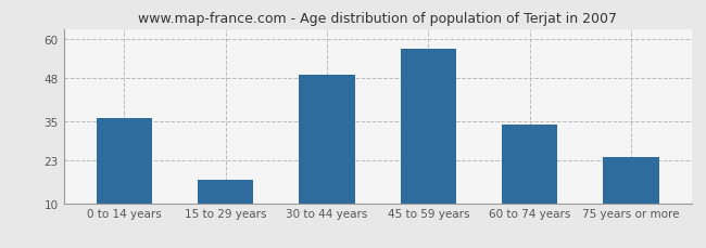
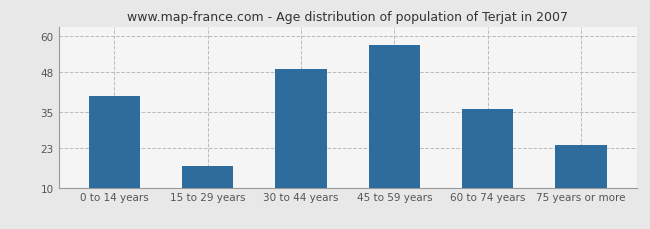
0 to 14 years: 36 -> 40
60 to 74 years: 34 -> 36
